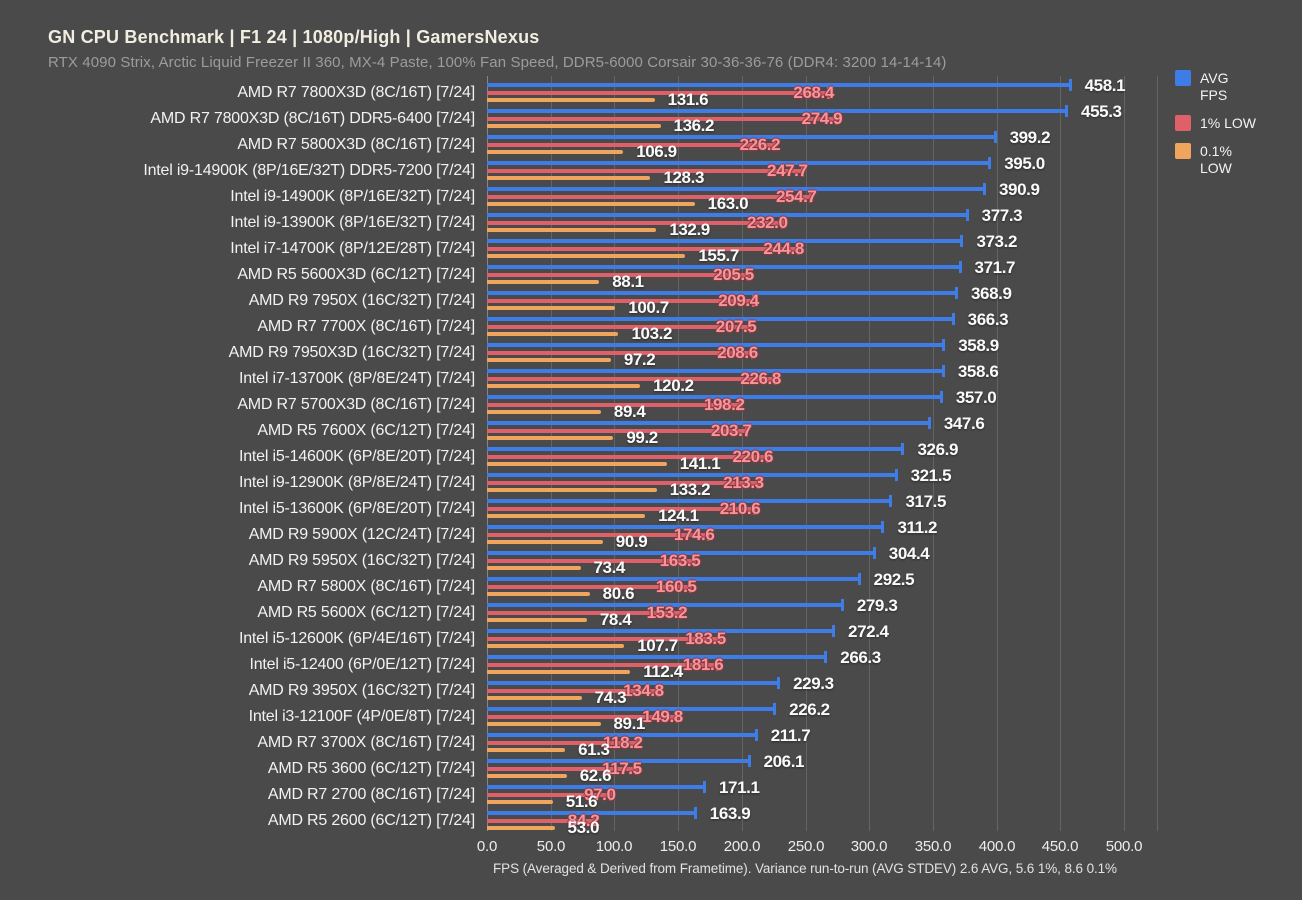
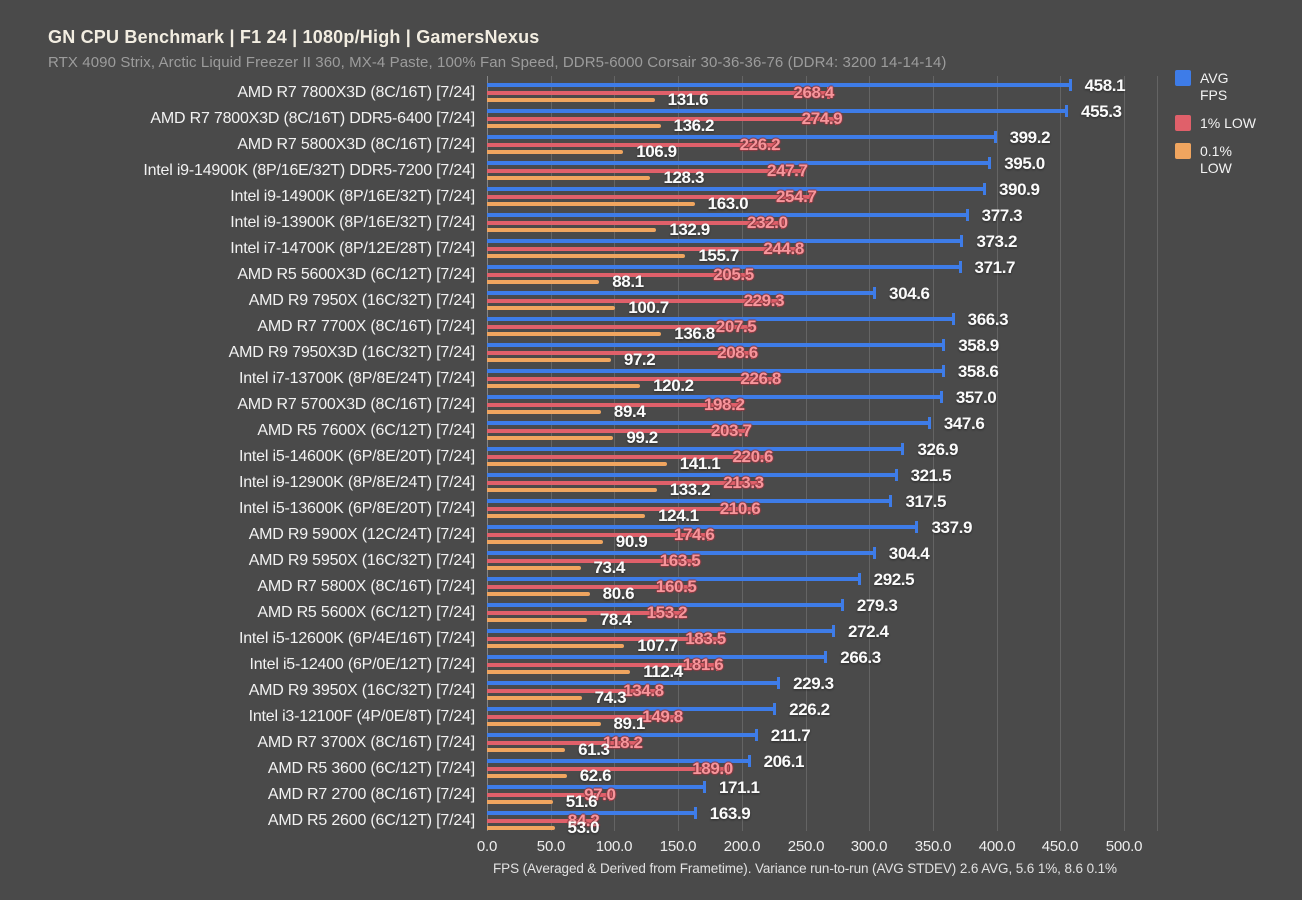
AVG FPS/AMD R9 7950X (16C/32T) [7/24]: 368.9 -> 304.6
1% LOW/AMD R9 7950X (16C/32T) [7/24]: 209.4 -> 229.3
0.1% LOW/AMD R7 7700X (8C/16T) [7/24]: 103.2 -> 136.8
AVG FPS/AMD R9 5900X (12C/24T) [7/24]: 311.2 -> 337.9
1% LOW/AMD R5 3600 (6C/12T) [7/24]: 117.5 -> 189.0
